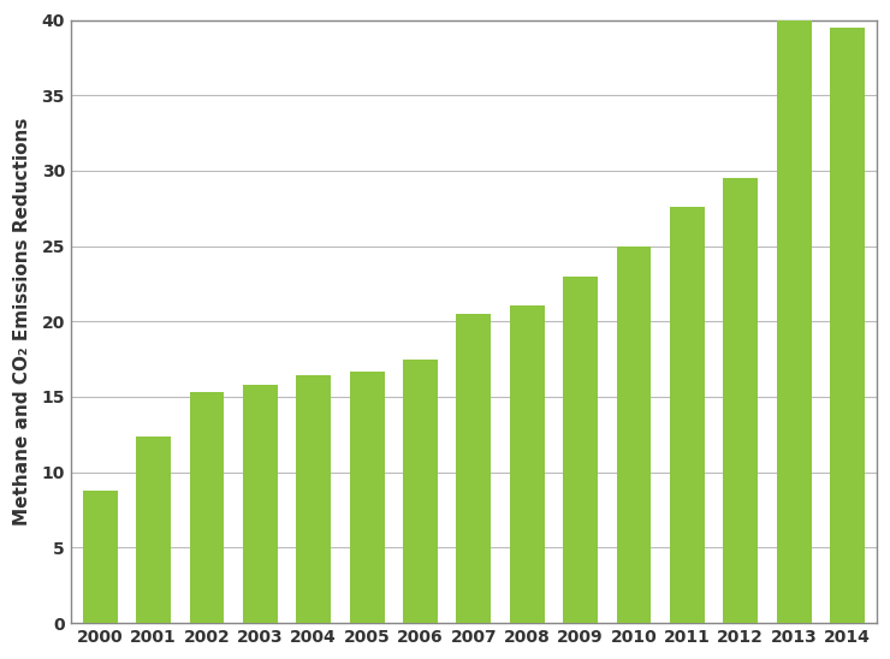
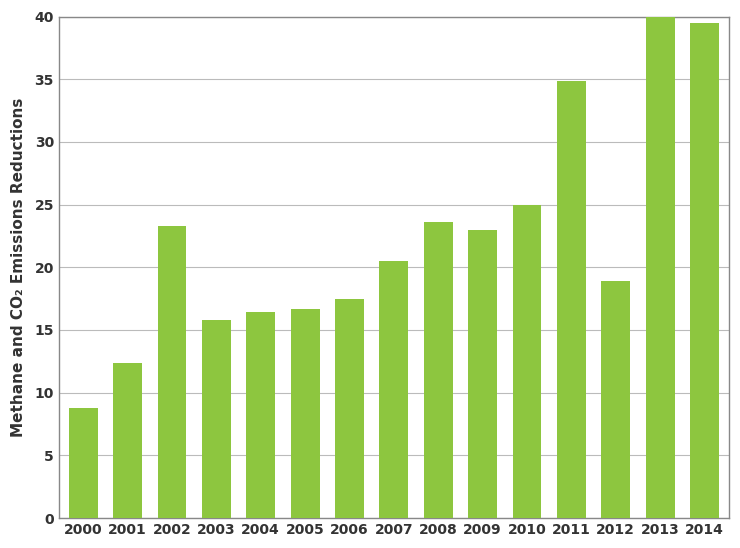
2002: 15.3 -> 23.3
2008: 21.1 -> 23.6
2011: 27.6 -> 34.9
2012: 29.5 -> 18.9
